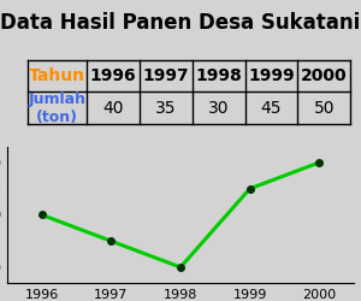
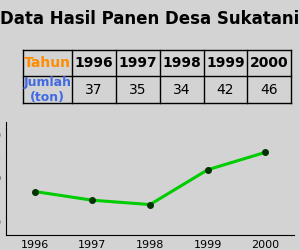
1996: 40 -> 37
1998: 30 -> 34
1999: 45 -> 42
2000: 50 -> 46
